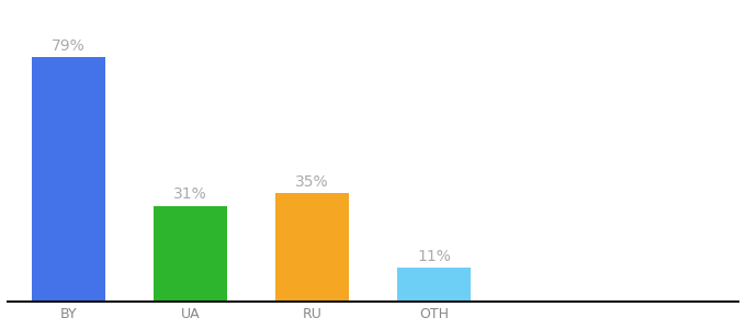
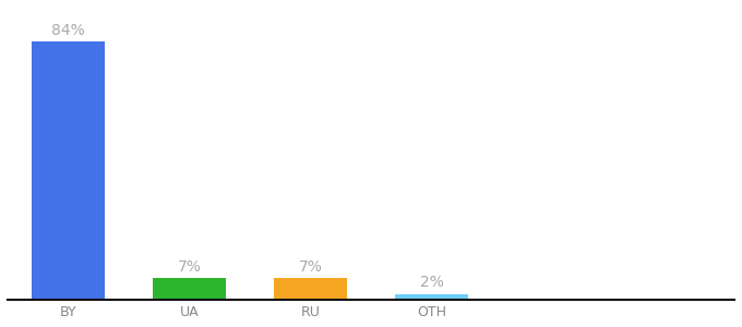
BY: 79% -> 84%
UA: 31% -> 7%
RU: 35% -> 7%
OTH: 11% -> 2%
